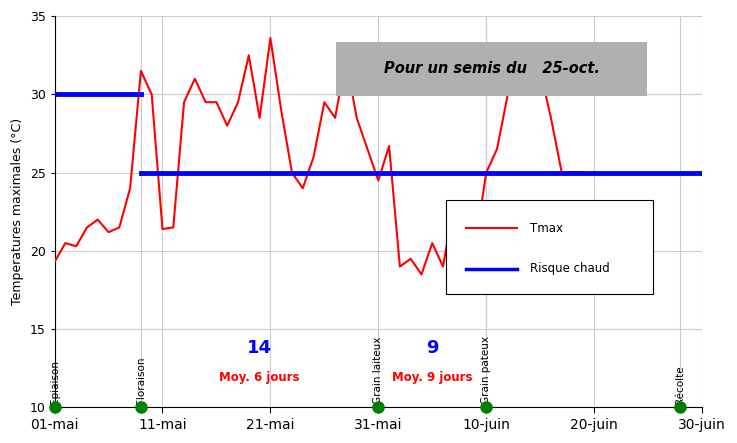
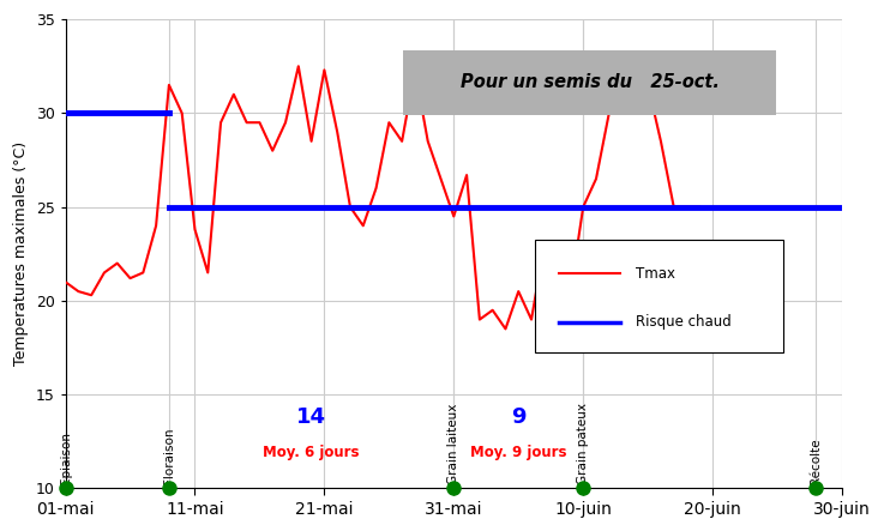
01-mai: 19.3 -> 21.0
11-mai: 21.4 -> 23.8
21-mai: 33.6 -> 32.3
